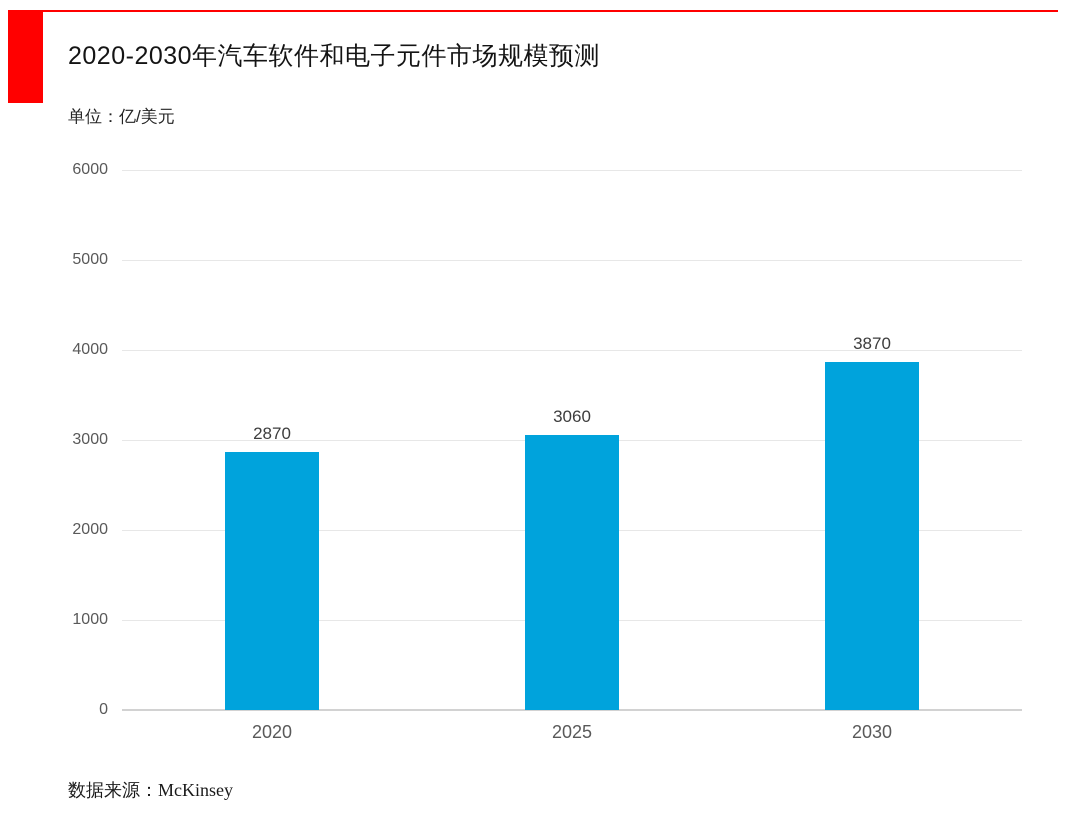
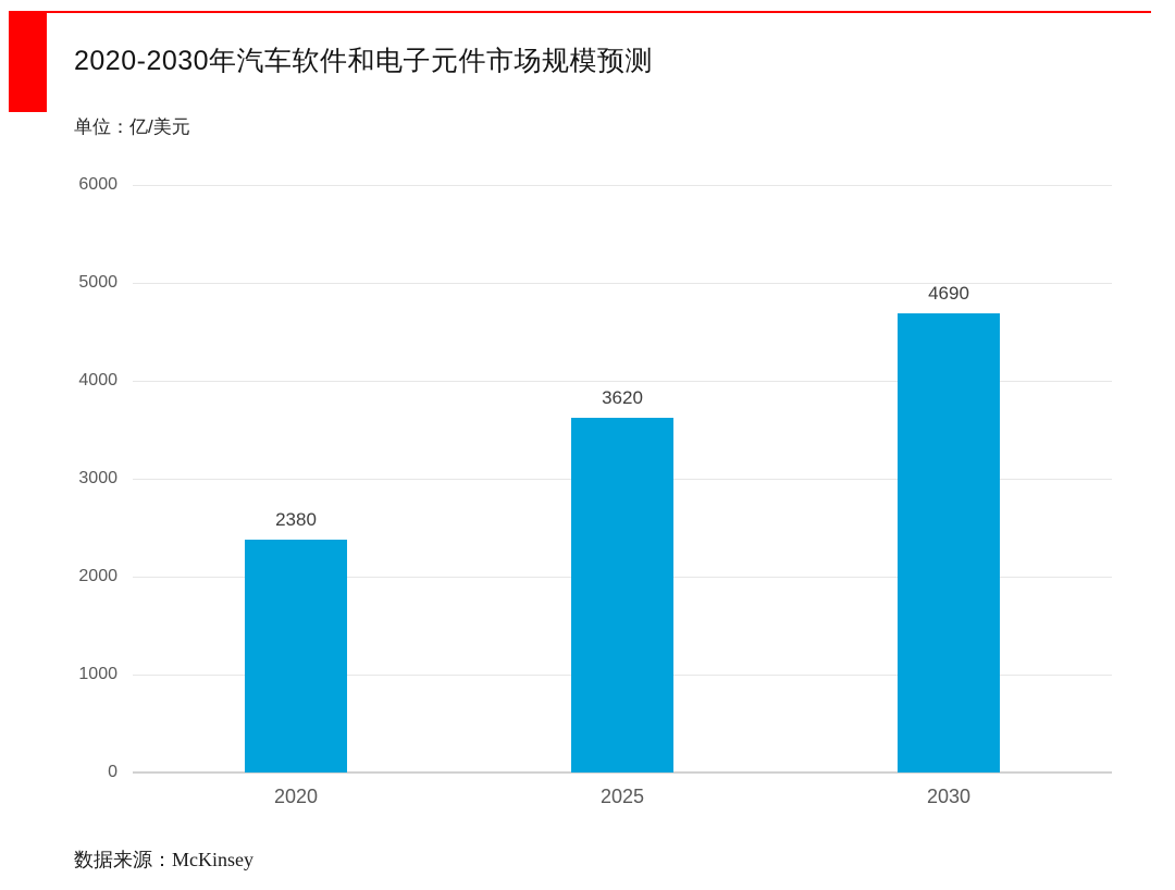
2020: 2870 -> 2380
2025: 3060 -> 3620
2030: 3870 -> 4690
